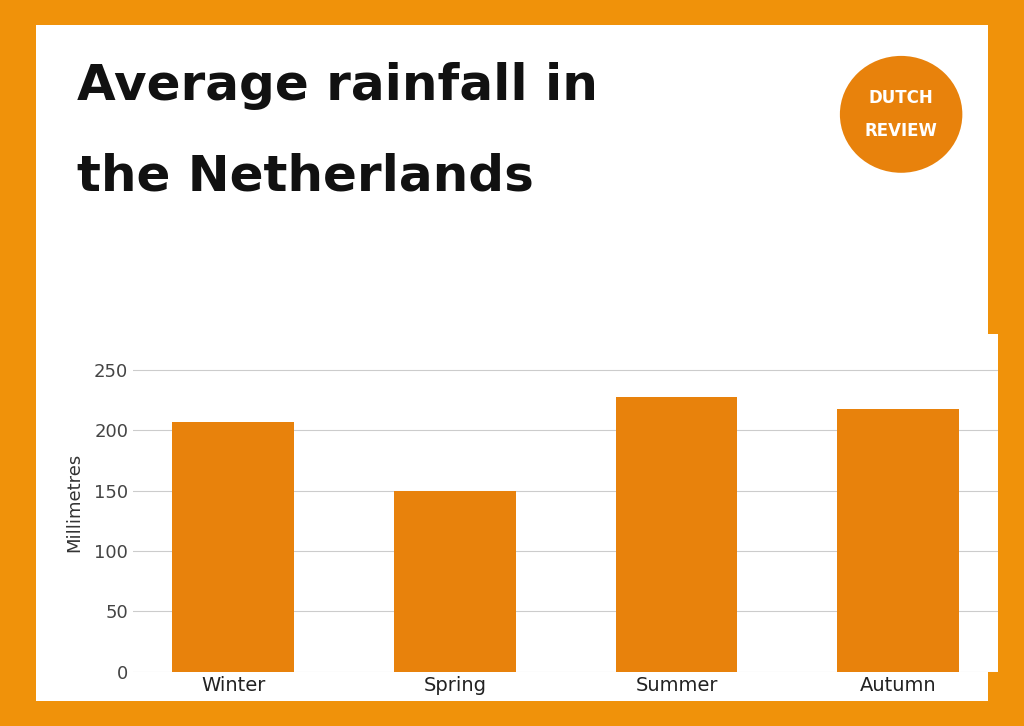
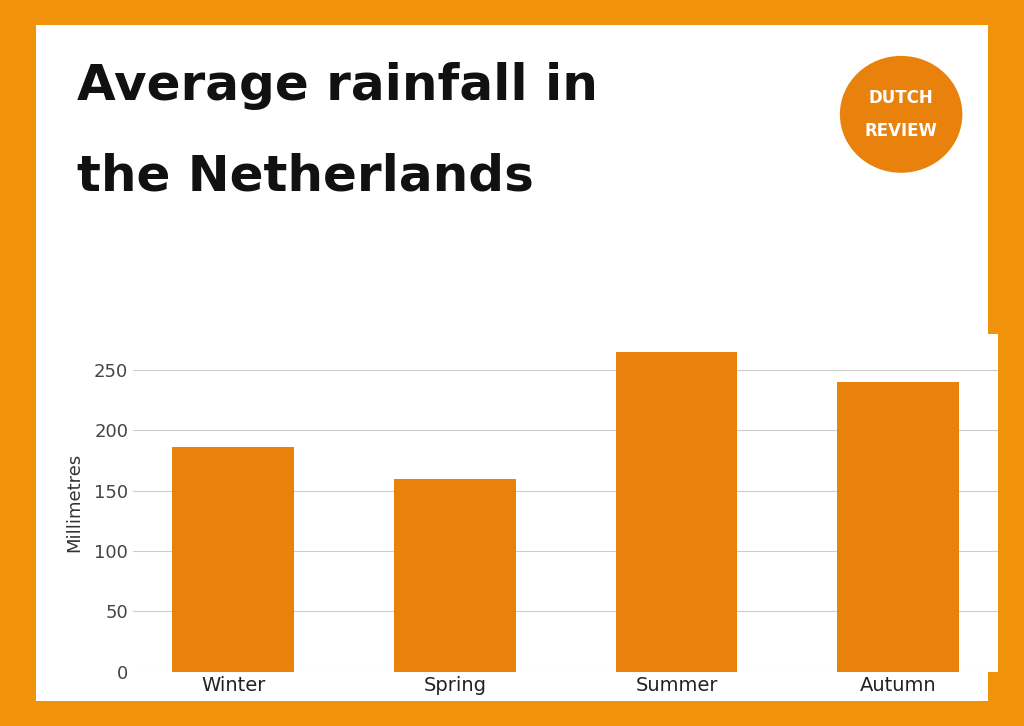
Winter: 207 -> 186
Spring: 150 -> 160
Summer: 228 -> 265
Autumn: 218 -> 240
